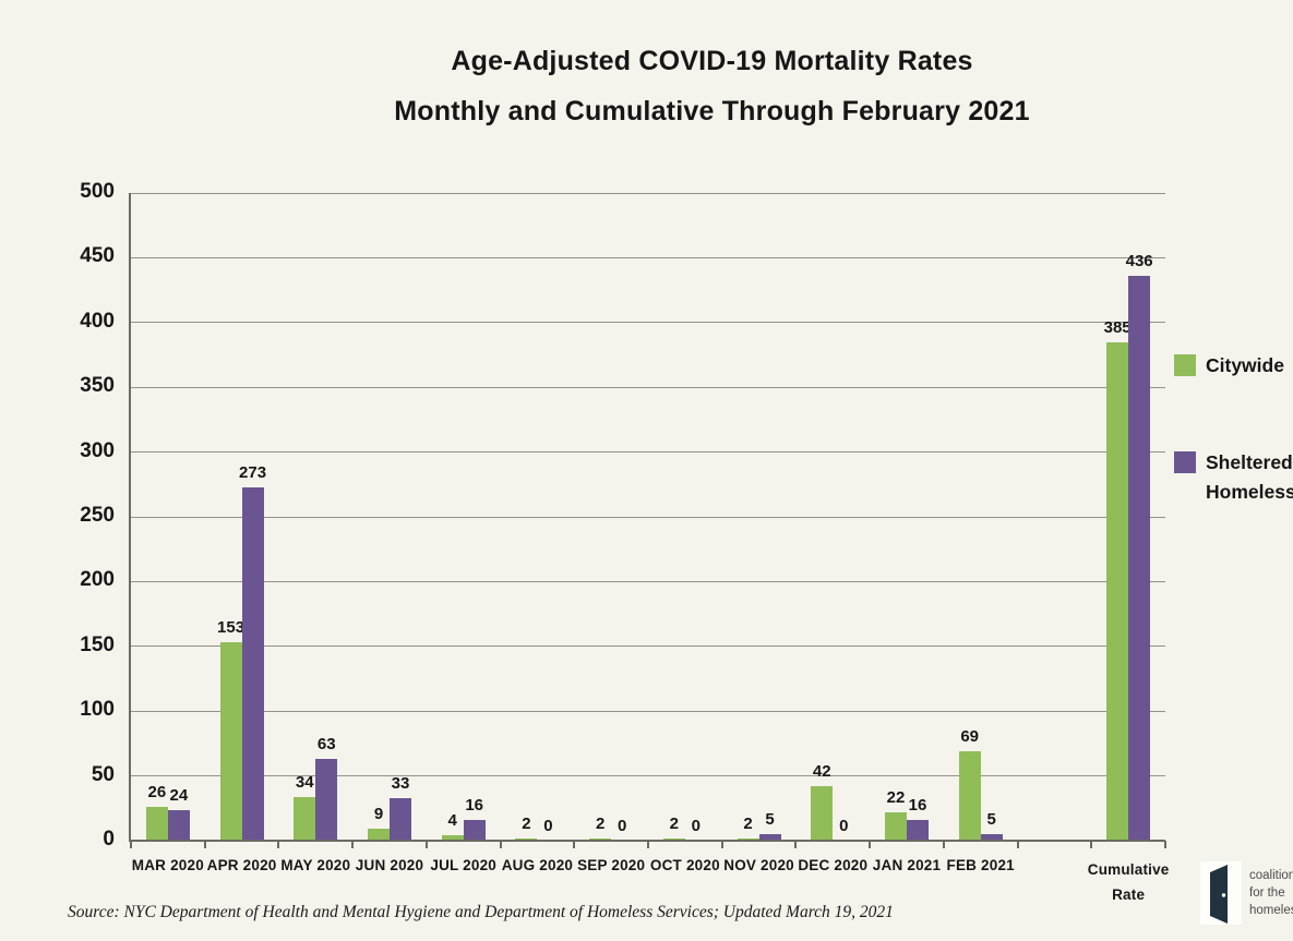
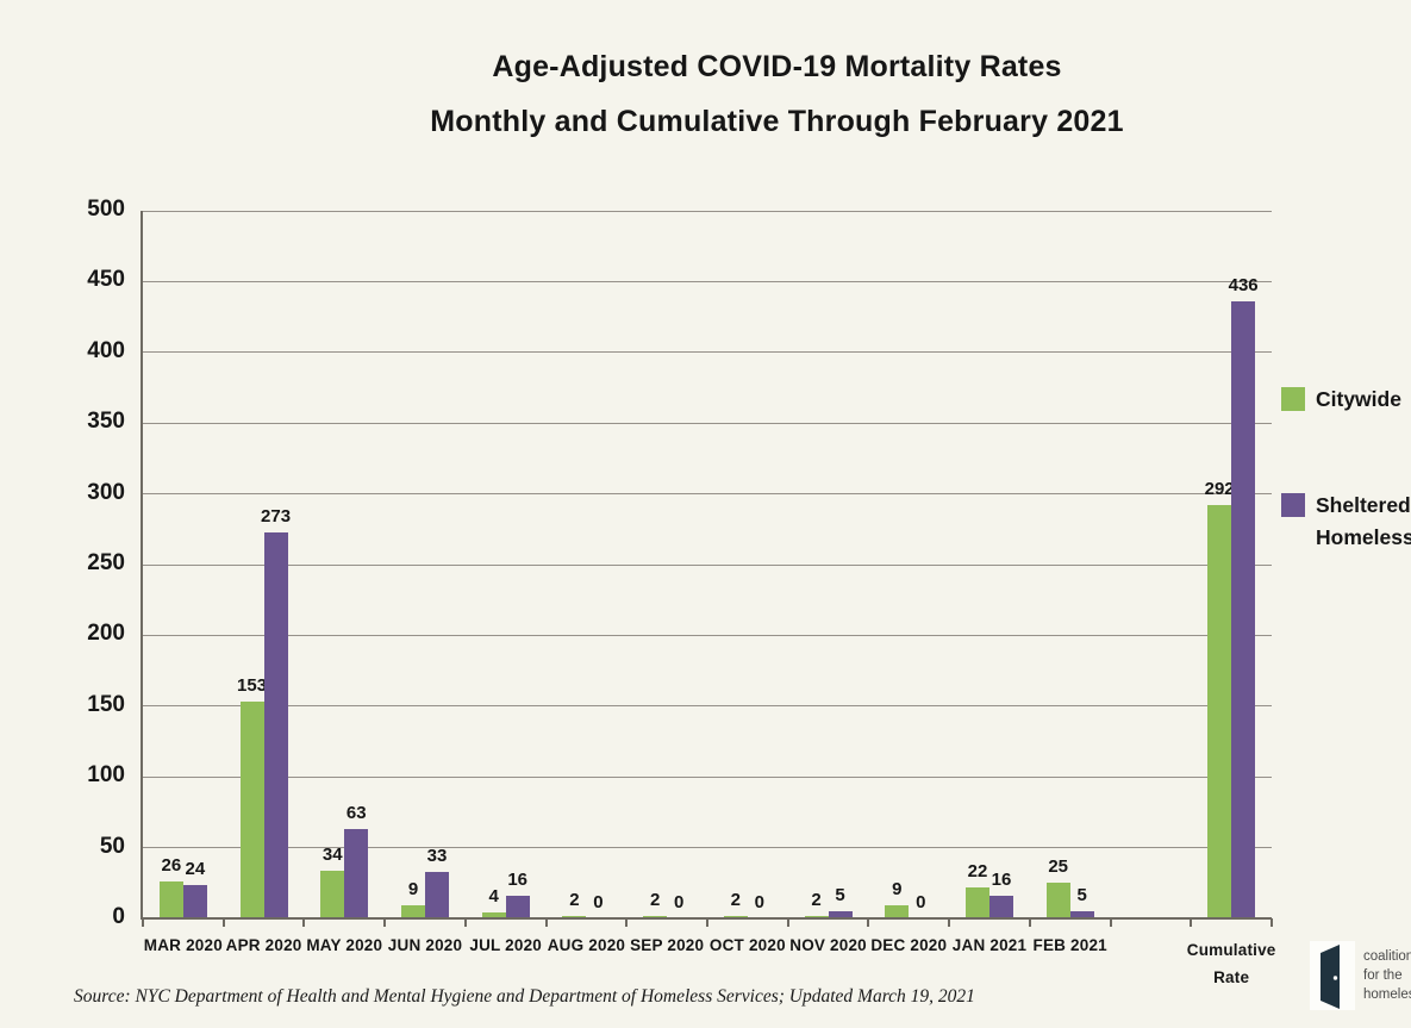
Citywide/DEC 2020: 42 -> 9
Citywide/FEB 2021: 69 -> 25
Citywide/Cumulative Rate: 385 -> 292
